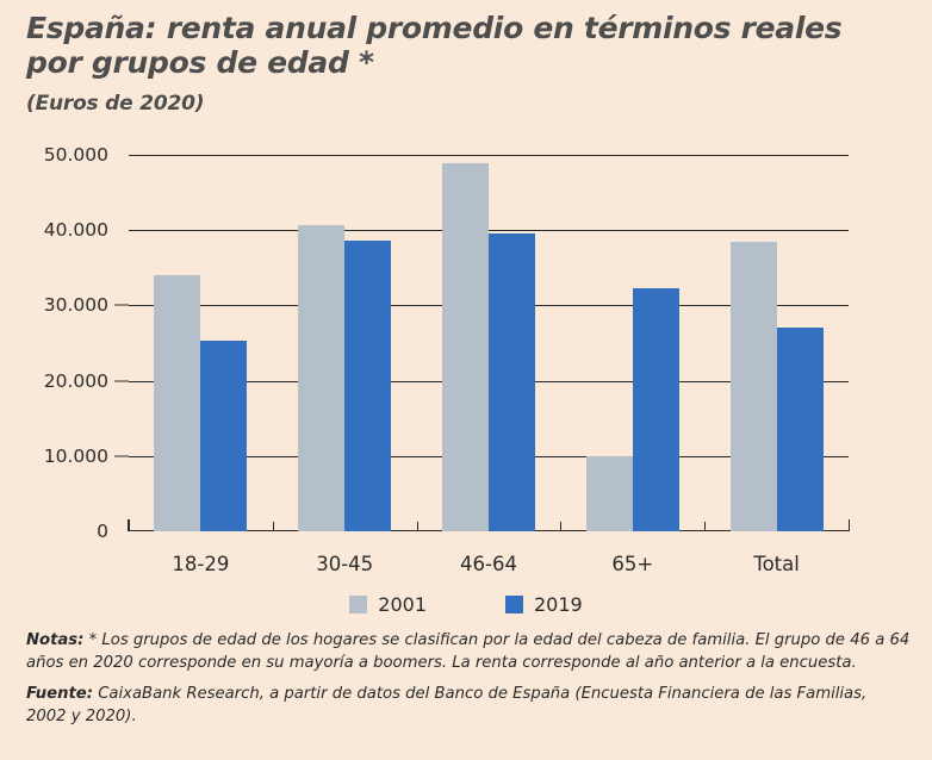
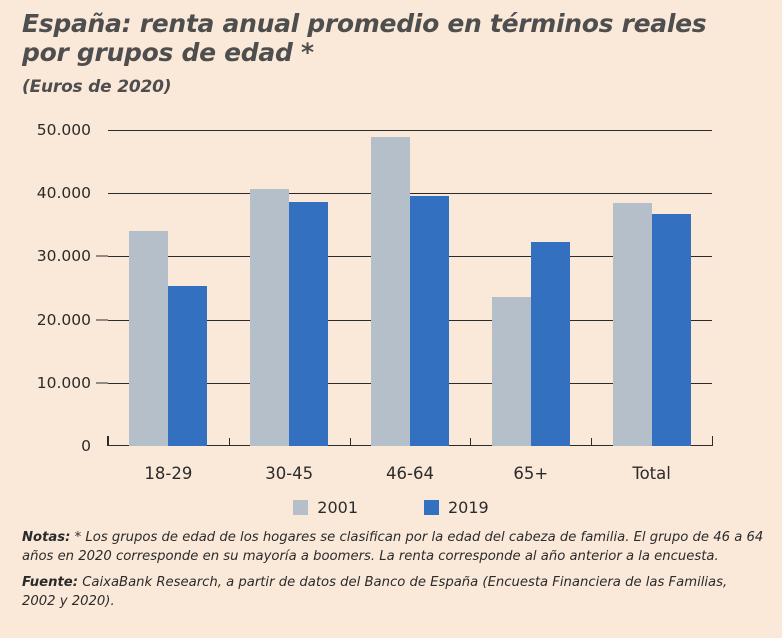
2001/65+: 10000 -> 24000
2019/Total: 27000 -> 37000
